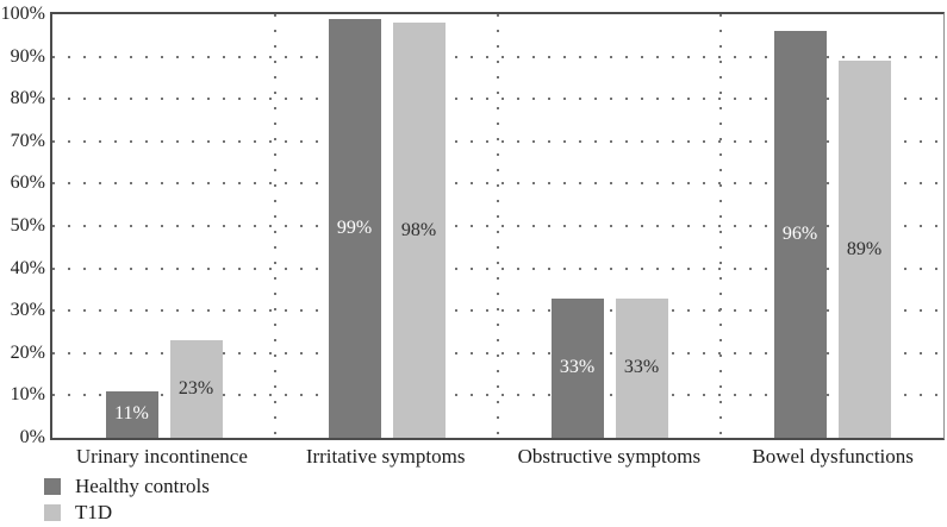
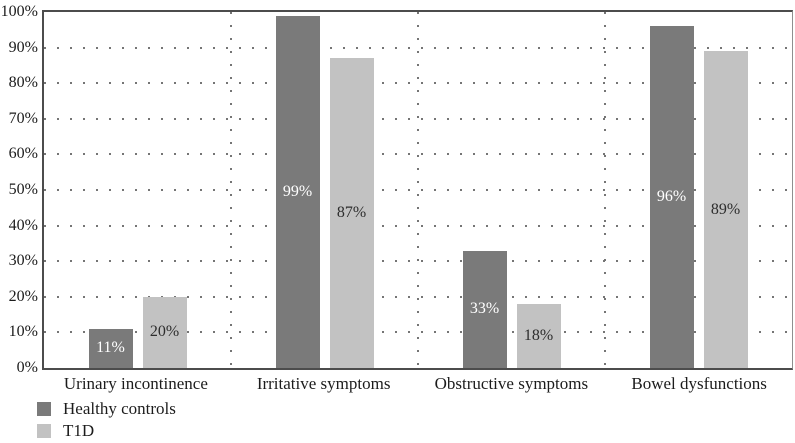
T1D/Urinary incontinence: 23% -> 20%
T1D/Irritative symptoms: 98% -> 87%
T1D/Obstructive symptoms: 33% -> 18%
